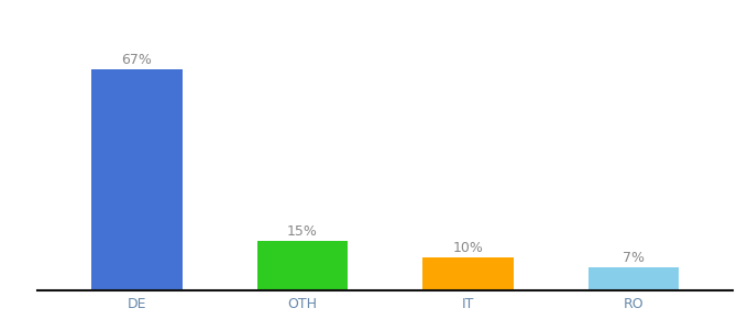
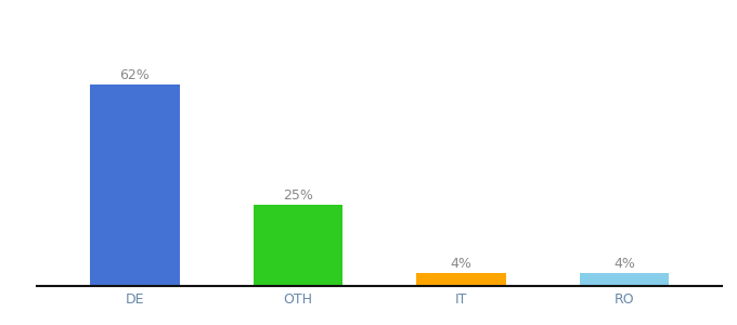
DE: 67% -> 62%
OTH: 15% -> 25%
IT: 10% -> 4%
RO: 7% -> 4%
